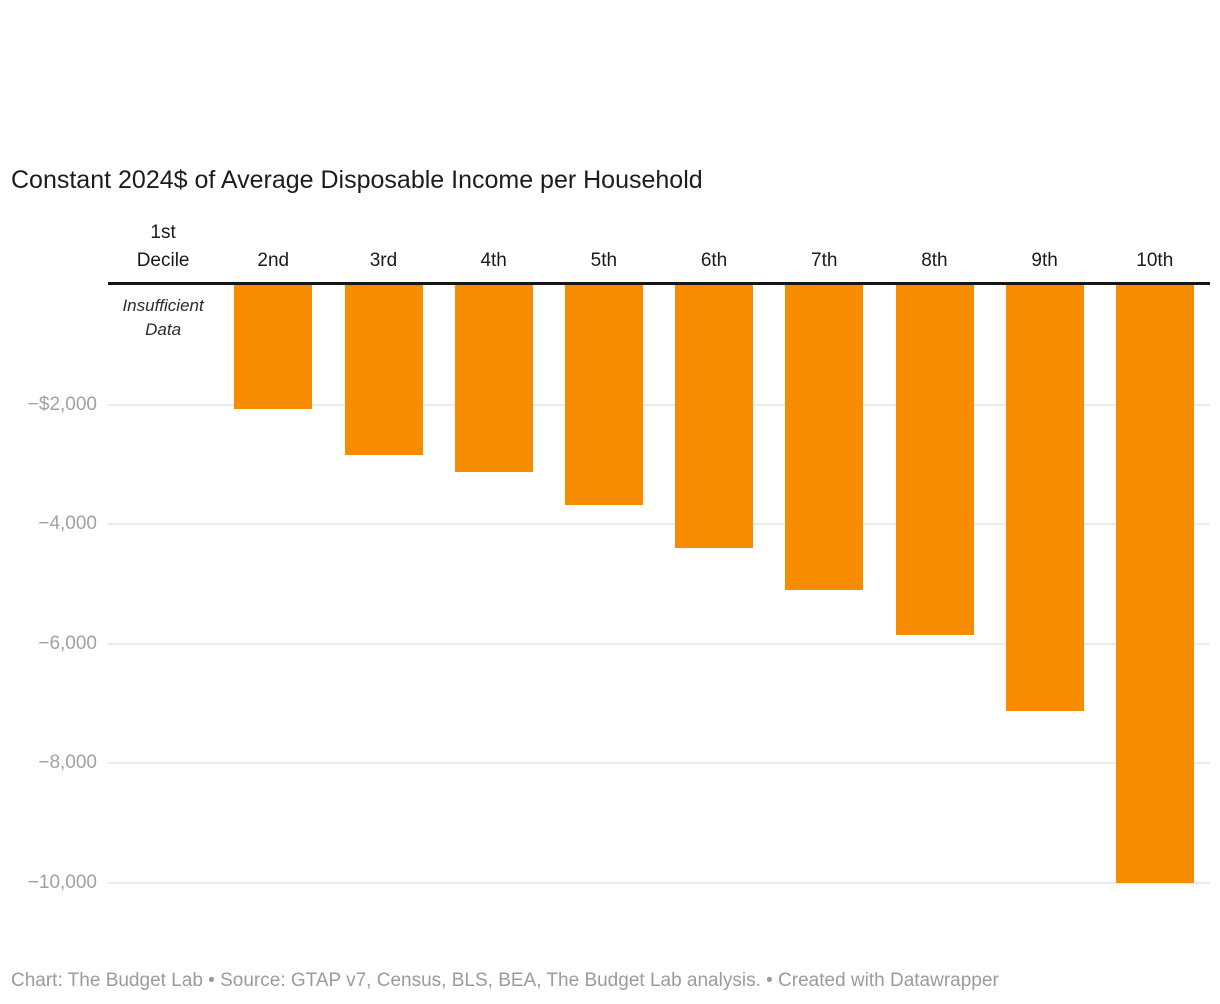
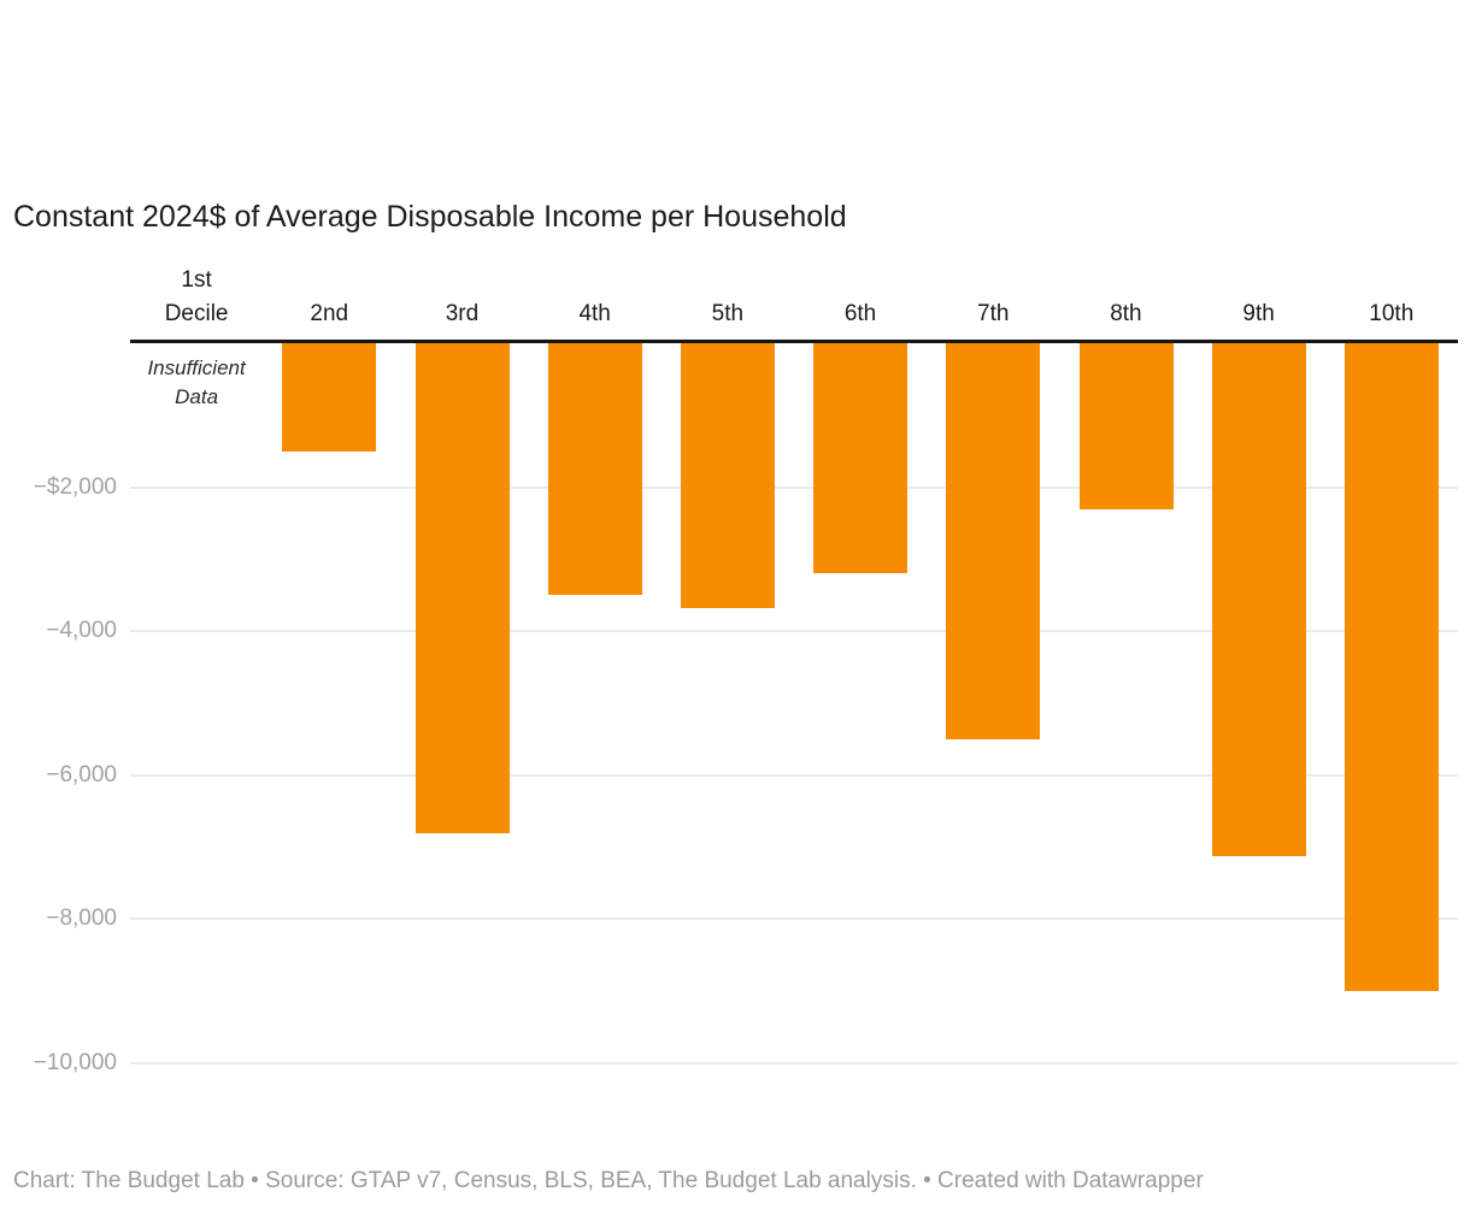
2nd: -$2100 -> -$1500
3rd: -$2800 -> -$6800
4th: -$3100 -> -$3500
6th: -$4400 -> -$3200
7th: -$5100 -> -$5500
8th: -$5800 -> -$2300
10th: -$10000 -> -$9000
